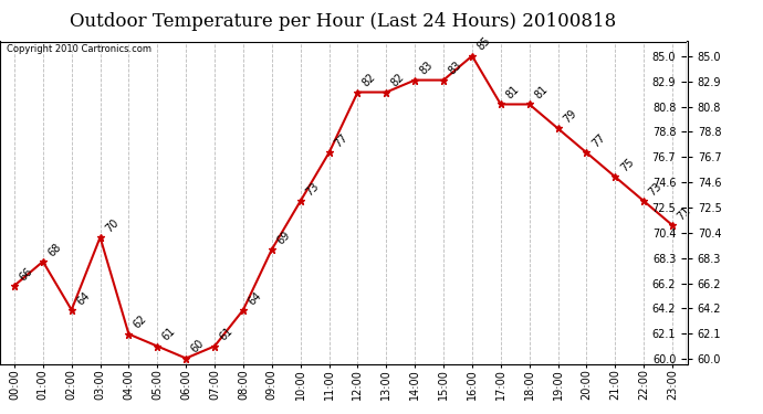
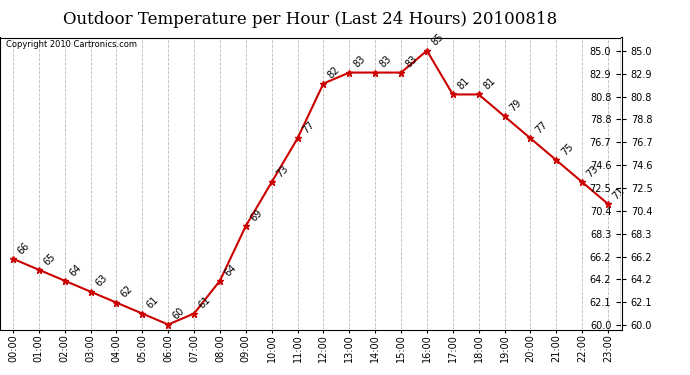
01:00: 68 -> 65
03:00: 70 -> 63
13:00: 82 -> 83
